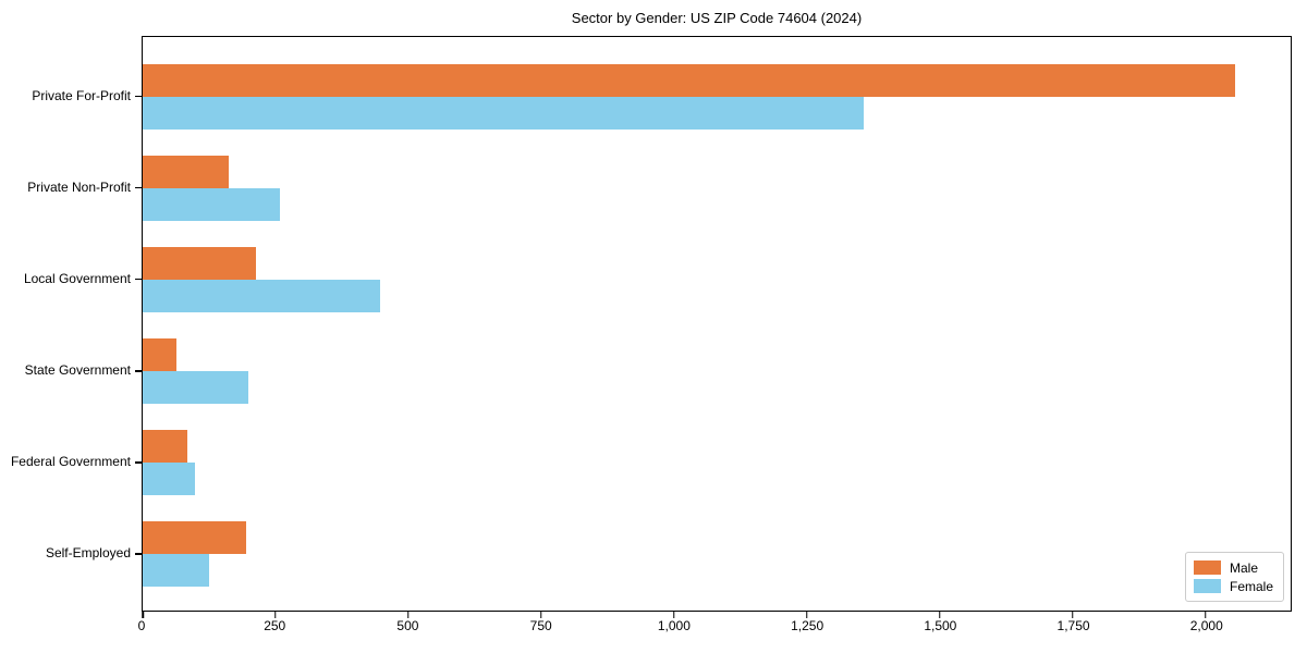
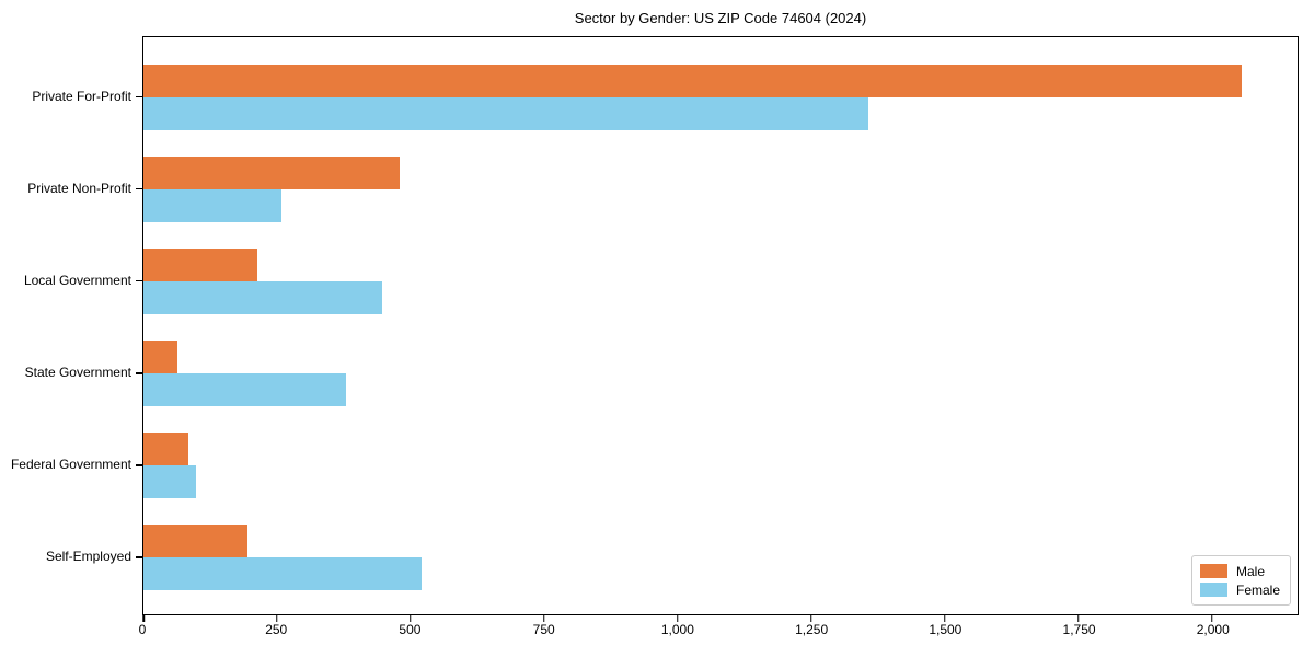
Male/Private Non-Profit: 160 -> 480
Female/State Government: 200 -> 380
Female/Self-Employed: 120 -> 520
